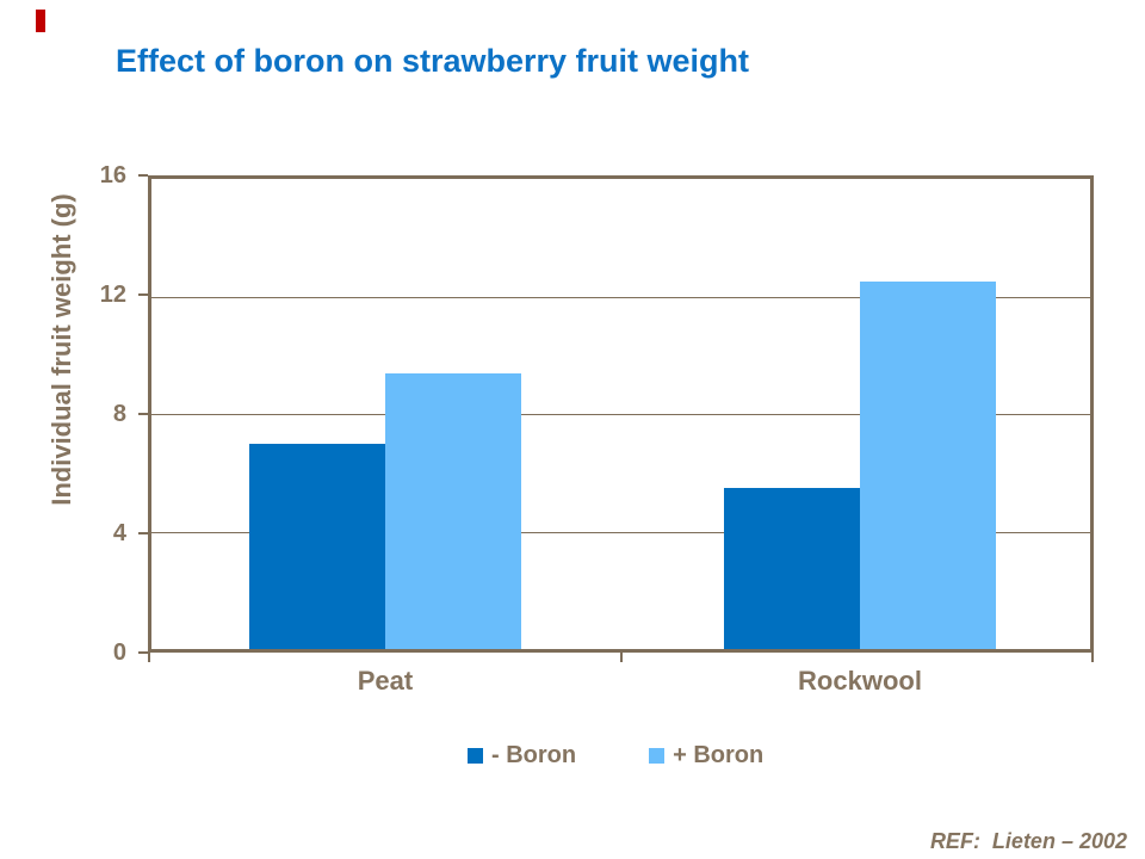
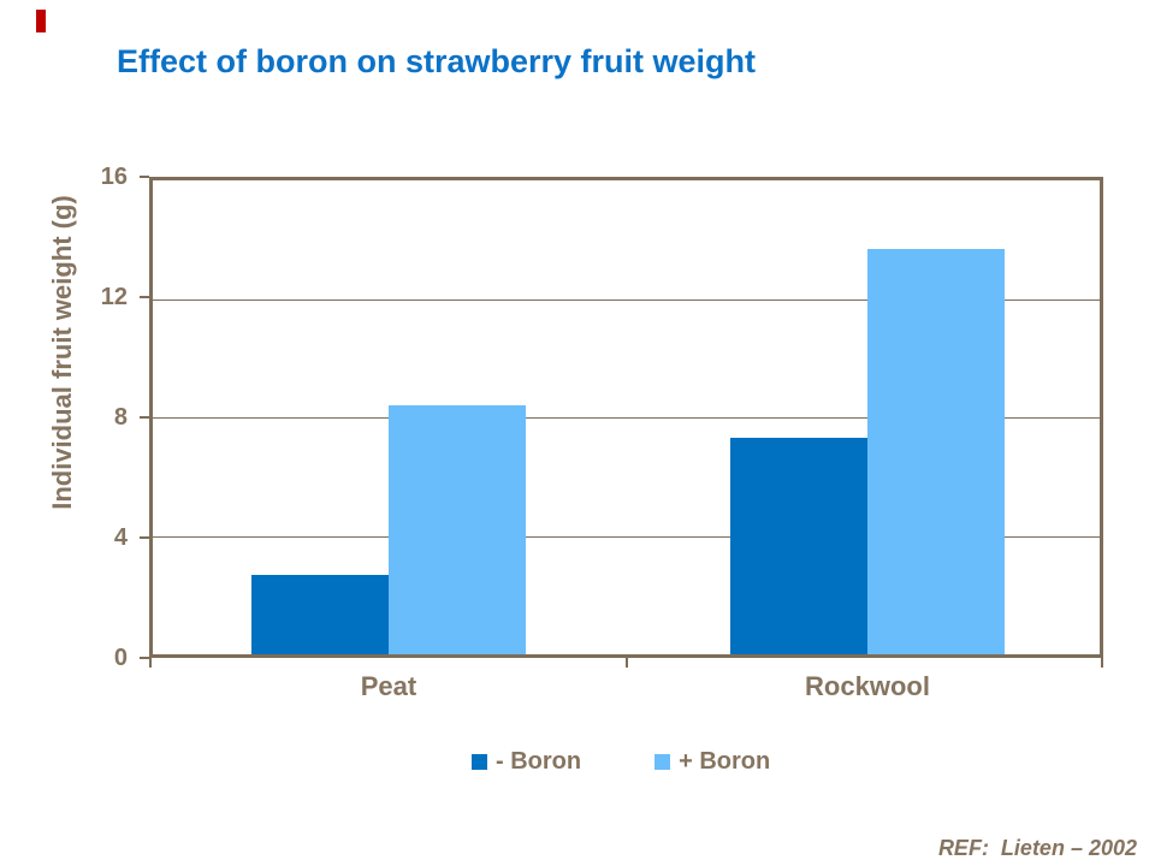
- Boron/Peat: 7.0 -> 2.7
+ Boron/Peat: 9.4 -> 8.4
- Boron/Rockwool: 5.5 -> 7.3
+ Boron/Rockwool: 12.5 -> 13.7
